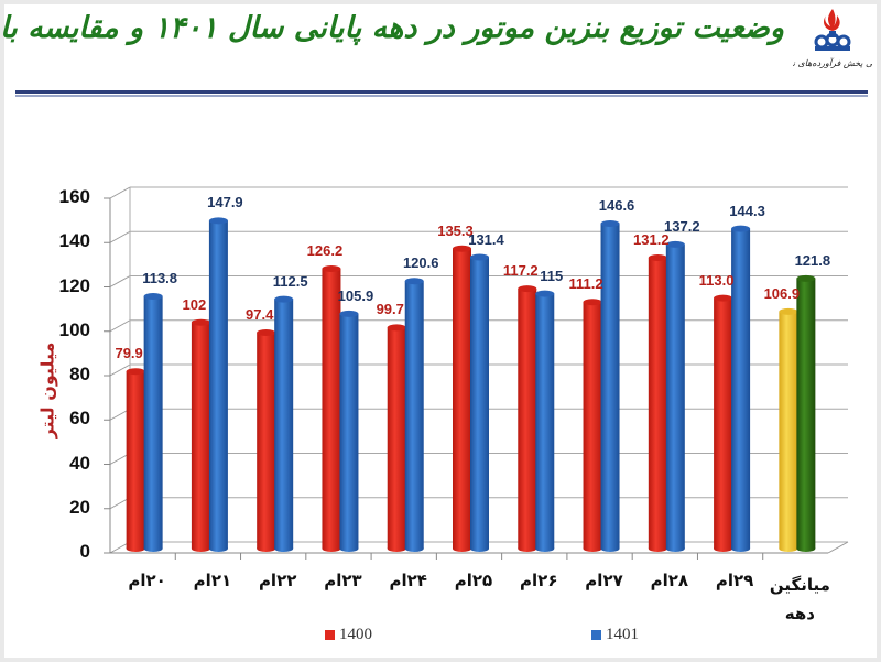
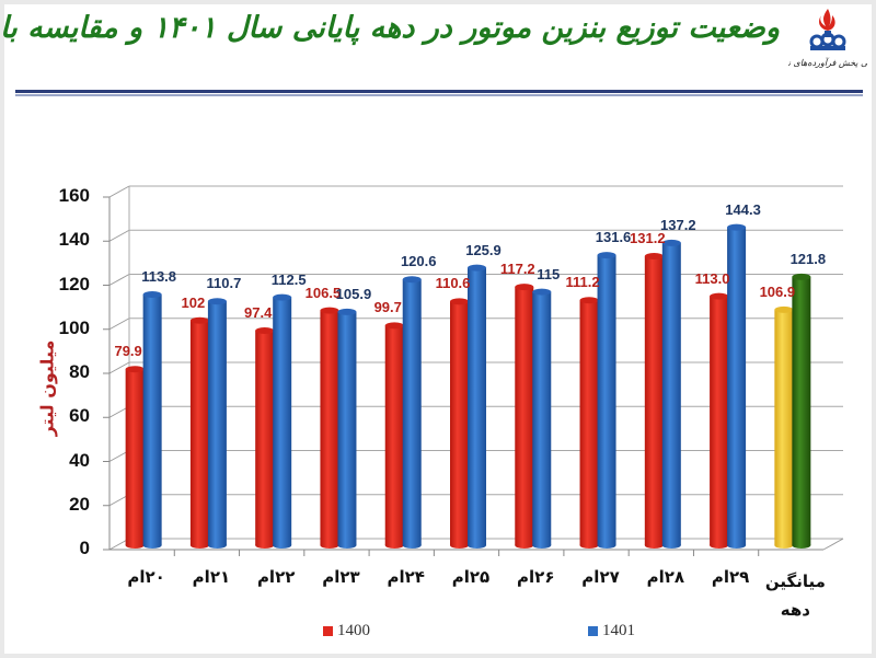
1401/۲۱ام: 147.9 -> 110.7
1400/۲۳ام: 126.2 -> 106.5
1400/۲۵ام: 135.3 -> 110.6
1401/۲۵ام: 131.4 -> 125.9
1401/۲۷ام: 146.6 -> 131.6
